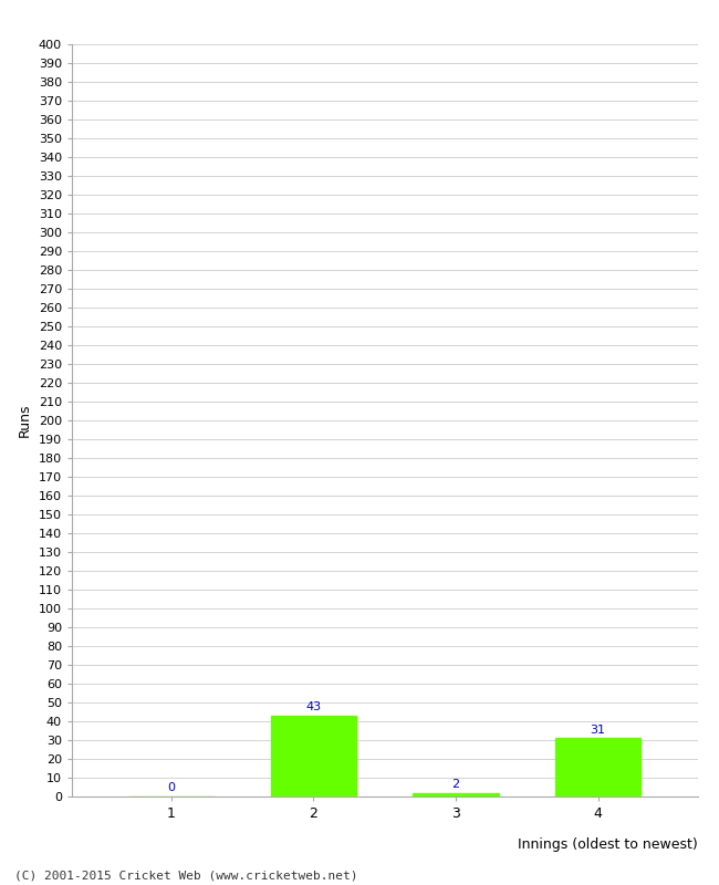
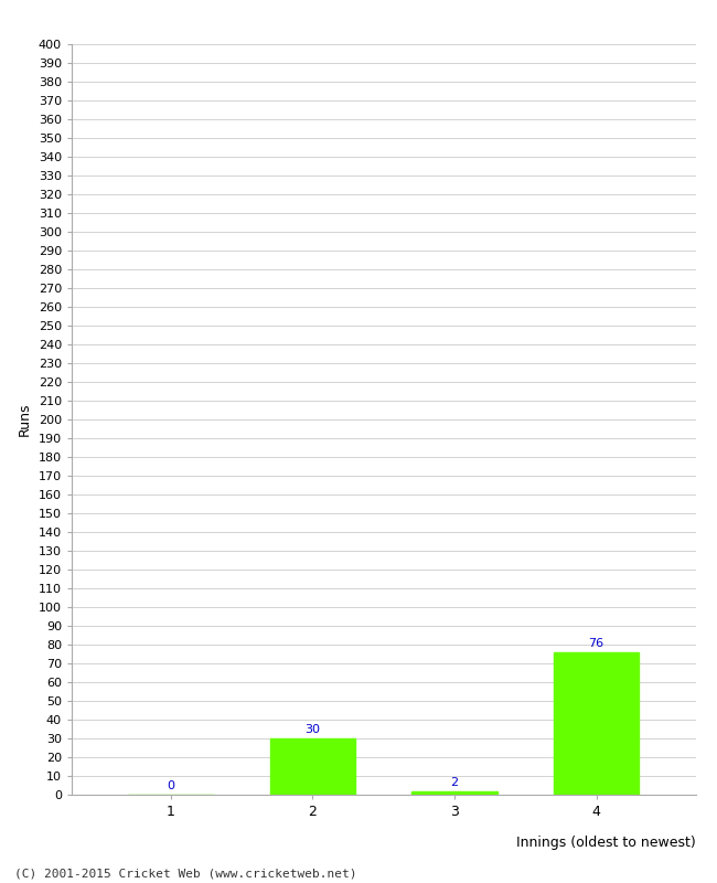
2: 43 -> 30
4: 31 -> 76
